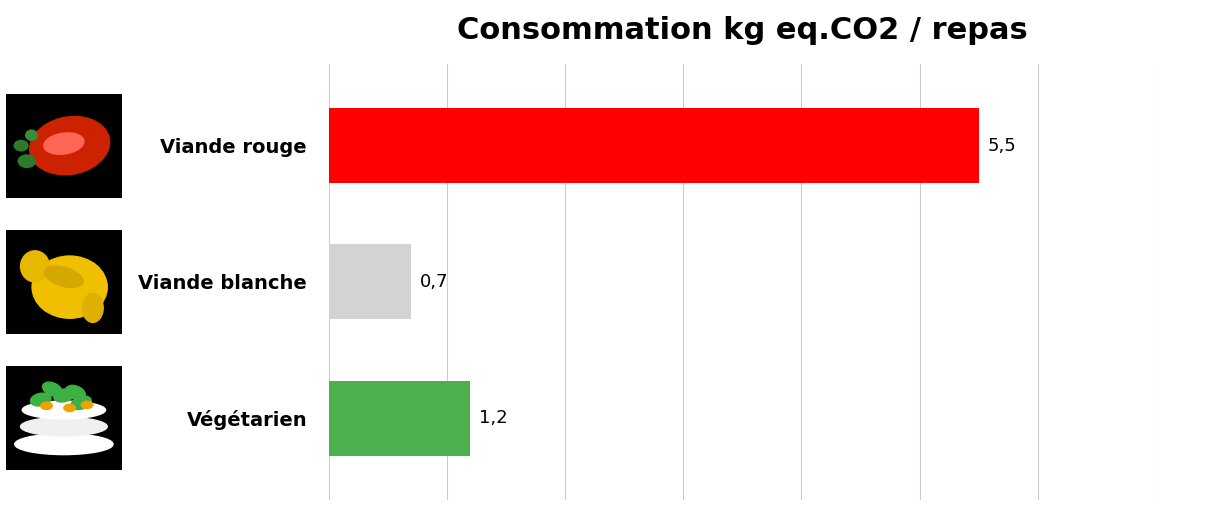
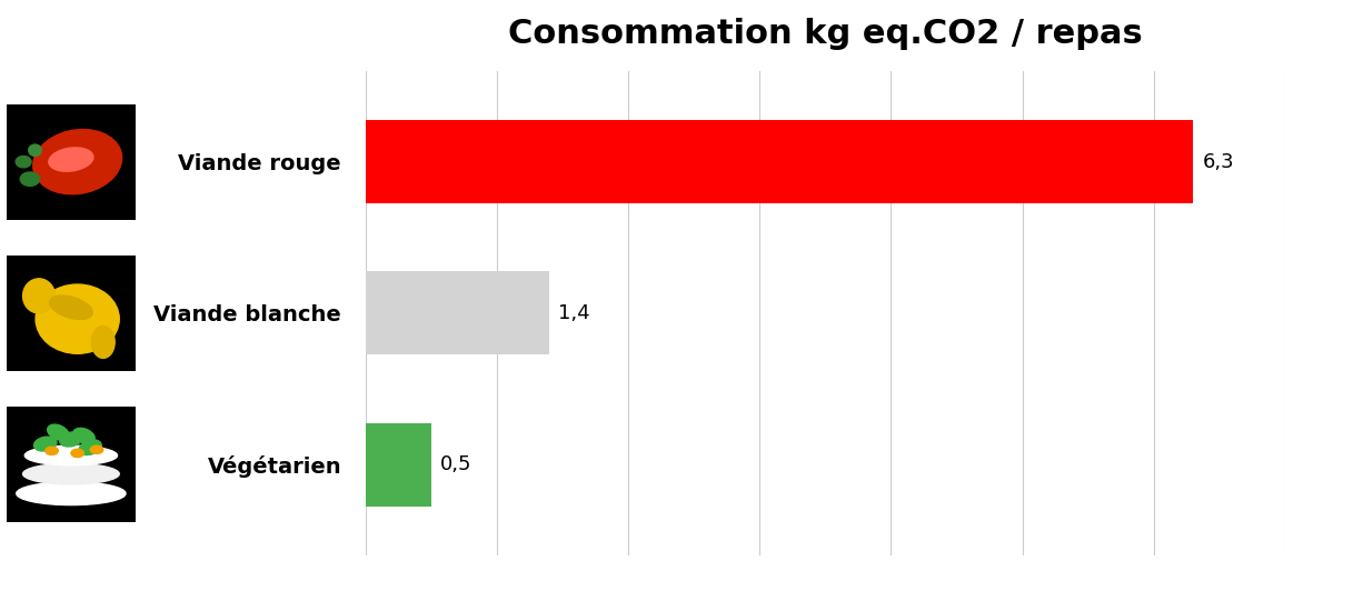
Viande rouge: 5,5 -> 6,3
Viande blanche: 0,7 -> 1,4
Végétarien: 1,2 -> 0,5
